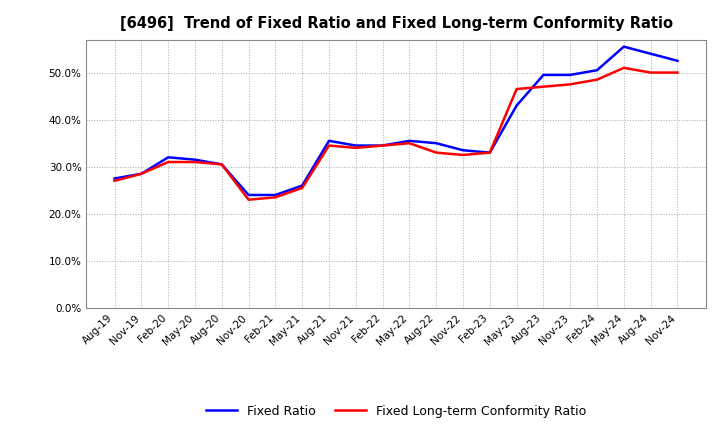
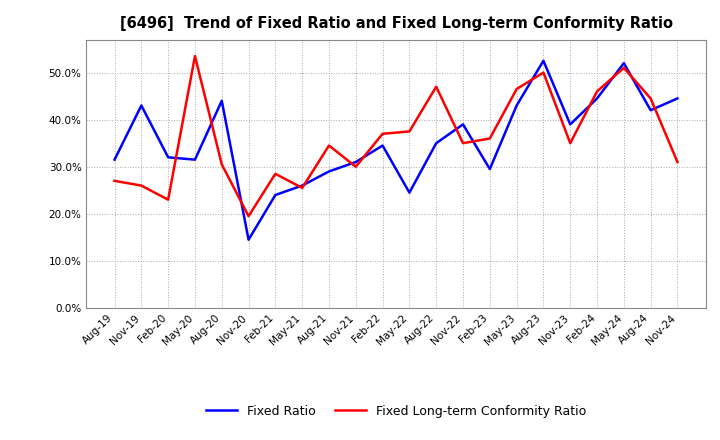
Fixed Ratio/Aug-19: 27.5% -> 31.5%
Fixed Ratio/Nov-19: 28.5% -> 43.0%
Fixed Long-term Conformity Ratio/Nov-19: 28.5% -> 26.0%
Fixed Long-term Conformity Ratio/Feb-20: 31.0% -> 23.0%
Fixed Long-term Conformity Ratio/May-20: 31.0% -> 53.5%
Fixed Ratio/Aug-20: 30.5% -> 44.0%
Fixed Ratio/Nov-20: 24.0% -> 14.5%
Fixed Long-term Conformity Ratio/Nov-20: 23.0% -> 19.5%
Fixed Long-term Conformity Ratio/Feb-21: 23.5% -> 28.5%
Fixed Ratio/Aug-21: 35.5% -> 29.0%
Fixed Ratio/Nov-21: 34.5% -> 31.0%
Fixed Long-term Conformity Ratio/Nov-21: 34.0% -> 30.0%
Fixed Long-term Conformity Ratio/Feb-22: 34.5% -> 37.0%
Fixed Ratio/May-22: 35.5% -> 24.5%
Fixed Long-term Conformity Ratio/May-22: 35.0% -> 37.5%
Fixed Long-term Conformity Ratio/Aug-22: 33.0% -> 47.0%
Fixed Ratio/Nov-22: 33.5% -> 39.0%
Fixed Long-term Conformity Ratio/Nov-22: 32.5% -> 35.0%
Fixed Ratio/Feb-23: 33.0% -> 29.5%
Fixed Long-term Conformity Ratio/Feb-23: 33.0% -> 36.0%
Fixed Ratio/Aug-23: 49.5% -> 52.5%
Fixed Long-term Conformity Ratio/Aug-23: 47.0% -> 50.0%
Fixed Ratio/Nov-23: 49.5% -> 39.0%
Fixed Long-term Conformity Ratio/Nov-23: 47.5% -> 35.0%
Fixed Ratio/Feb-24: 50.5% -> 44.5%
Fixed Long-term Conformity Ratio/Feb-24: 48.5% -> 46.0%
Fixed Ratio/May-24: 55.5% -> 52.0%
Fixed Ratio/Aug-24: 54.0% -> 42.0%
Fixed Long-term Conformity Ratio/Aug-24: 50.0% -> 44.5%
Fixed Ratio/Nov-24: 52.5% -> 44.5%
Fixed Long-term Conformity Ratio/Nov-24: 50.0% -> 31.0%
